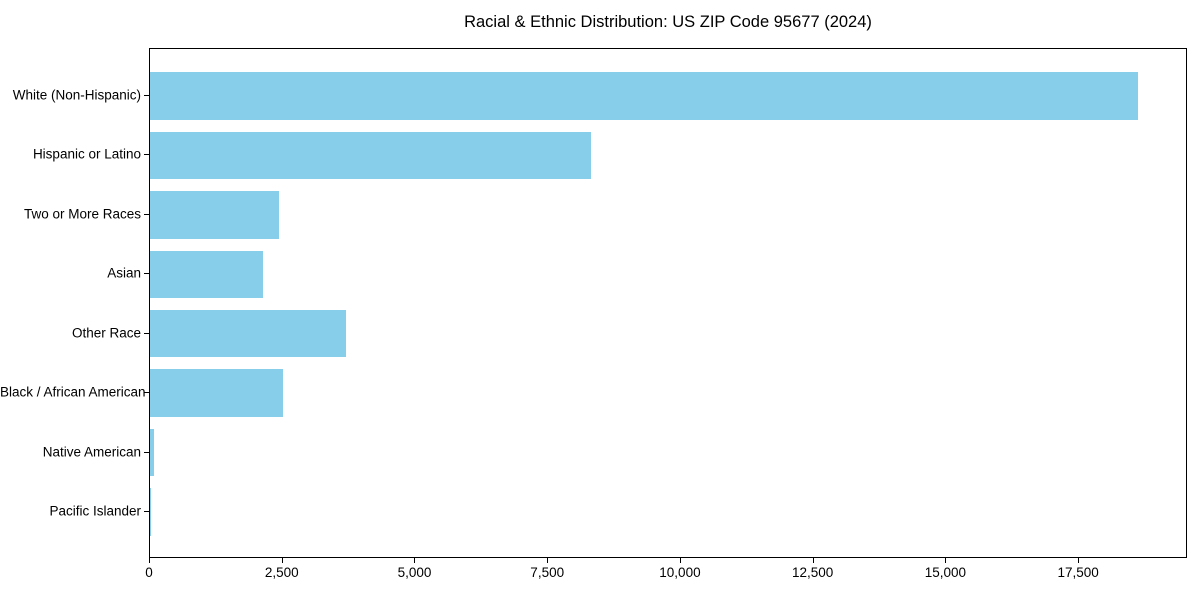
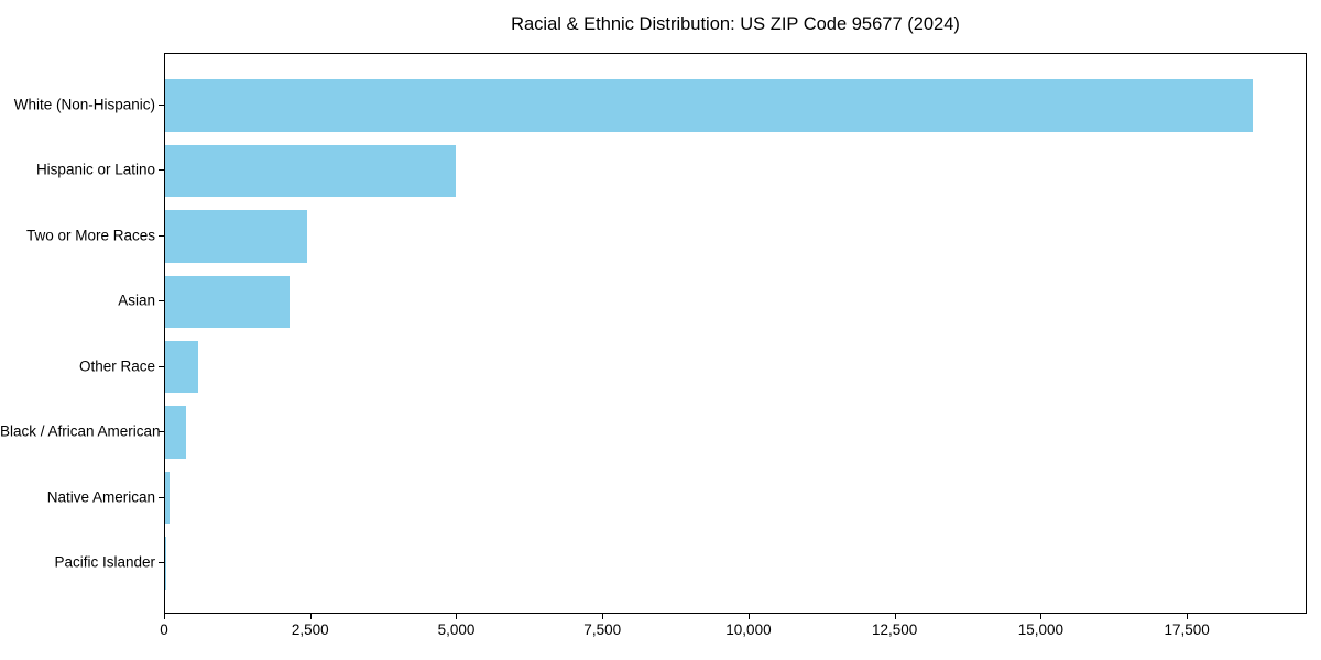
Hispanic or Latino: 8300 -> 5000
Other Race: 3700 -> 600
Black / African American: 2500 -> 400
